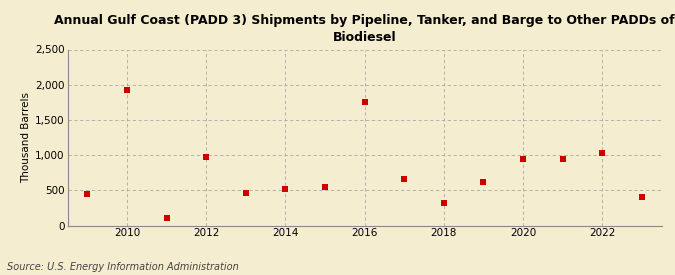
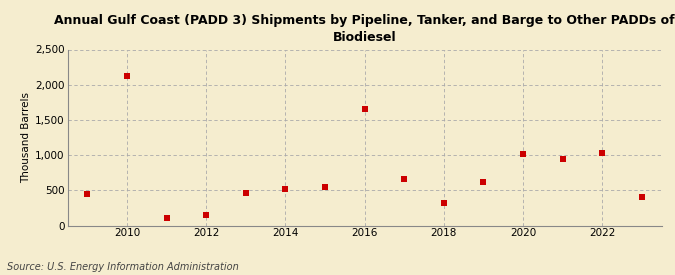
2010: 1,920 -> 2,130
2012: 980 -> 150
2016: 1,760 -> 1,650
2020: 940 -> 1,020
